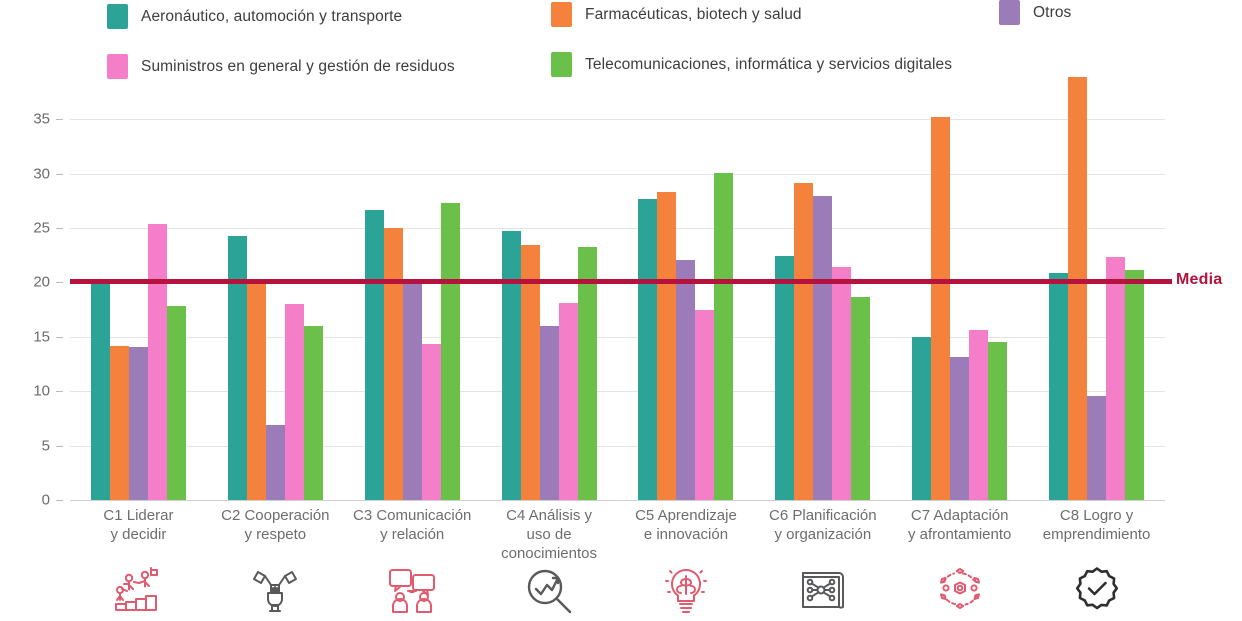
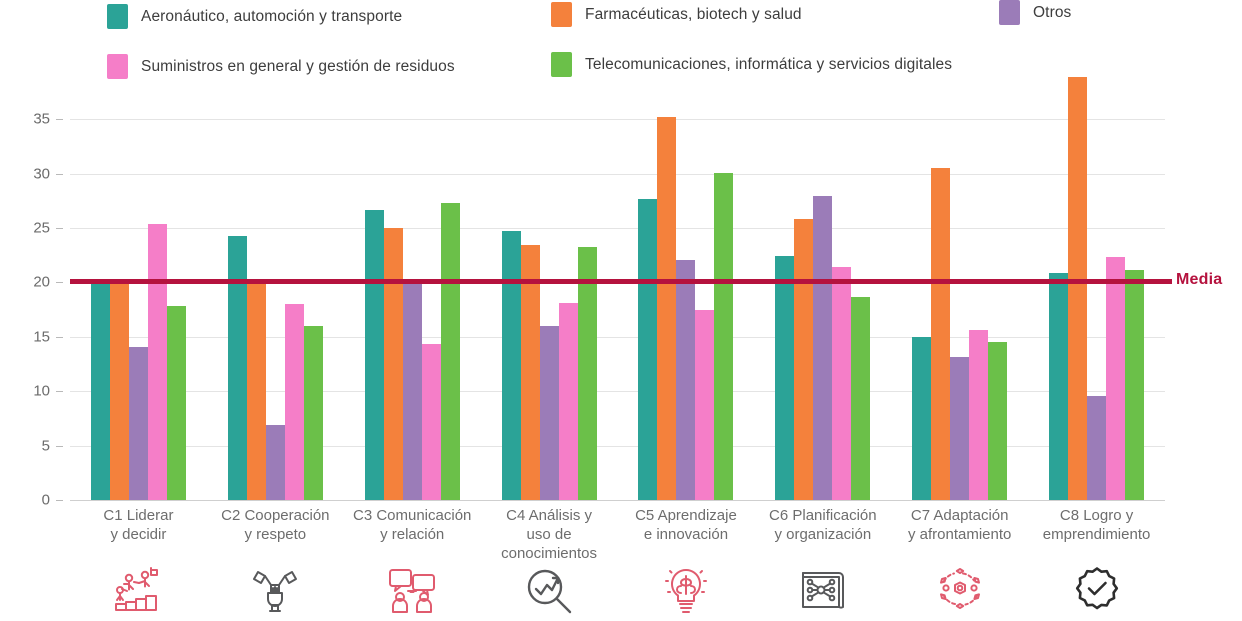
Farmacéuticas, biotech y salud/C1 Liderar y decidir: 14.2 -> 20.1
Farmacéuticas, biotech y salud/C5 Aprendizaje e innovación: 28.3 -> 35.2
Farmacéuticas, biotech y salud/C6 Planificación y organización: 29.1 -> 25.8
Farmacéuticas, biotech y salud/C7 Adaptación y afrontamiento: 35.2 -> 30.5
